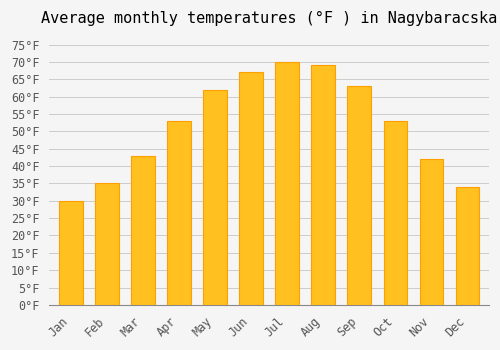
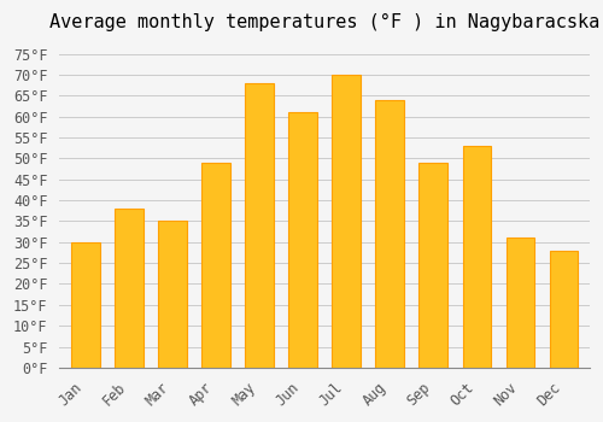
Feb: 35°F -> 38°F
Mar: 43°F -> 35°F
Apr: 53°F -> 49°F
May: 62°F -> 68°F
Jun: 67°F -> 61°F
Aug: 69°F -> 64°F
Sep: 63°F -> 49°F
Nov: 42°F -> 31°F
Dec: 34°F -> 28°F
